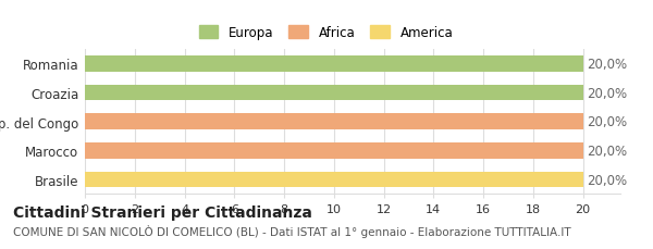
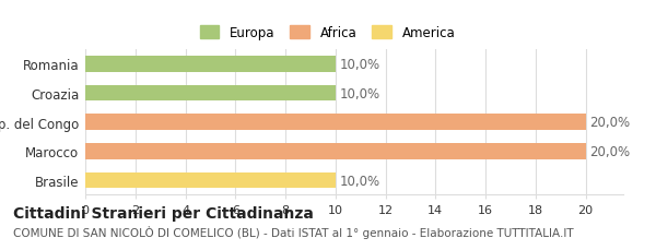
Romania: 20,0% -> 10,0%
Croazia: 20,0% -> 10,0%
Brasile: 20,0% -> 10,0%
